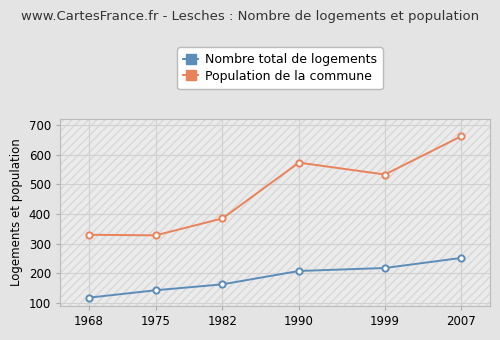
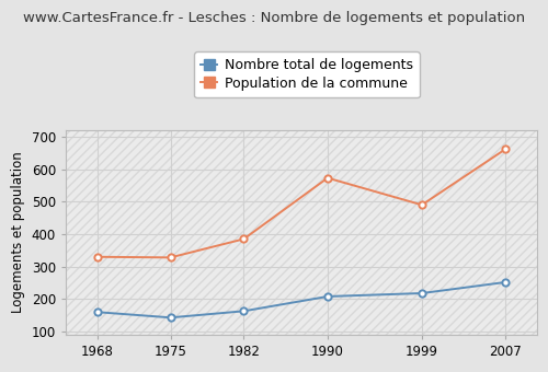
Nombre total de logements/1968: 118 -> 160
Population de la commune/1999: 533 -> 490
